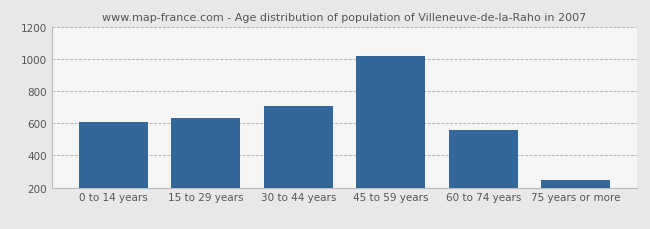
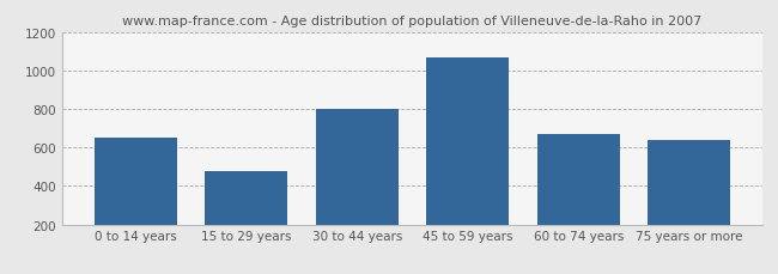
0 to 14 years: 610 -> 650
15 to 29 years: 640 -> 480
30 to 44 years: 700 -> 800
45 to 59 years: 1020 -> 1070
60 to 74 years: 560 -> 670
75 years or more: 250 -> 640
